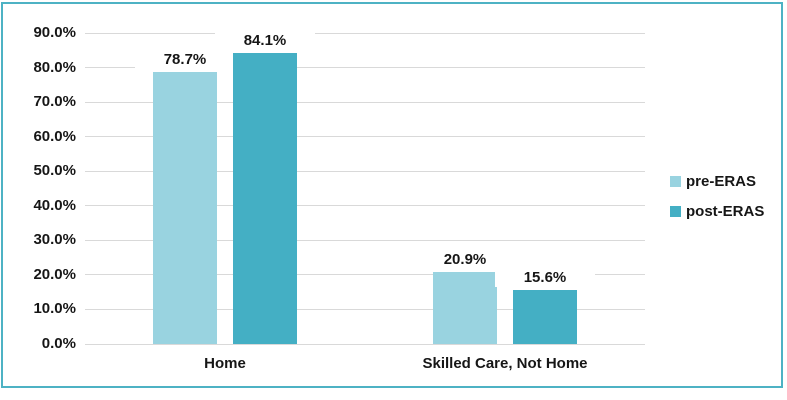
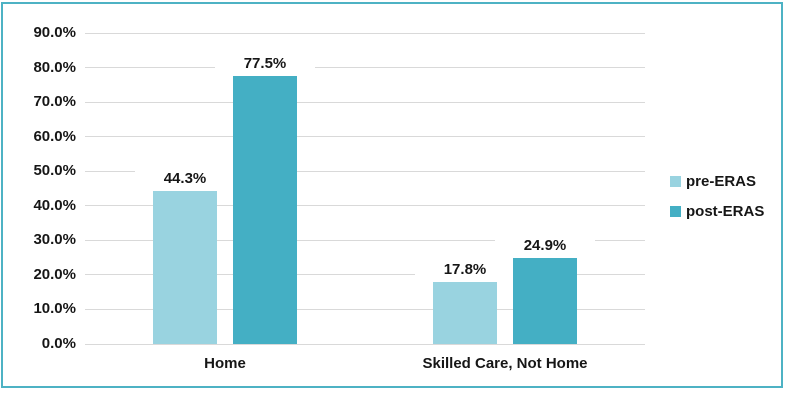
pre-ERAS/Home: 78.7% -> 44.3%
post-ERAS/Home: 84.1% -> 77.5%
pre-ERAS/Skilled Care, Not Home: 20.9% -> 17.8%
post-ERAS/Skilled Care, Not Home: 15.6% -> 24.9%
